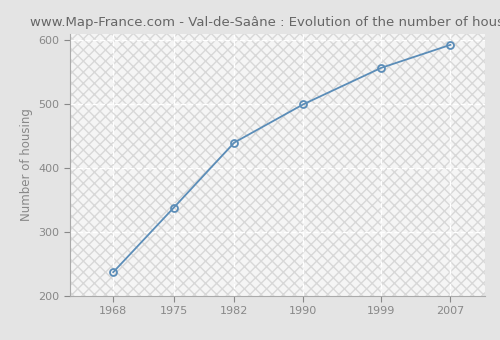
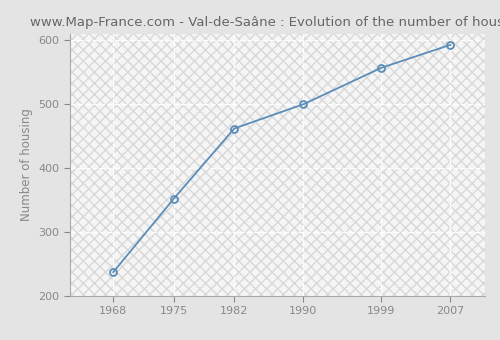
1975: 338 -> 352
1982: 440 -> 462
